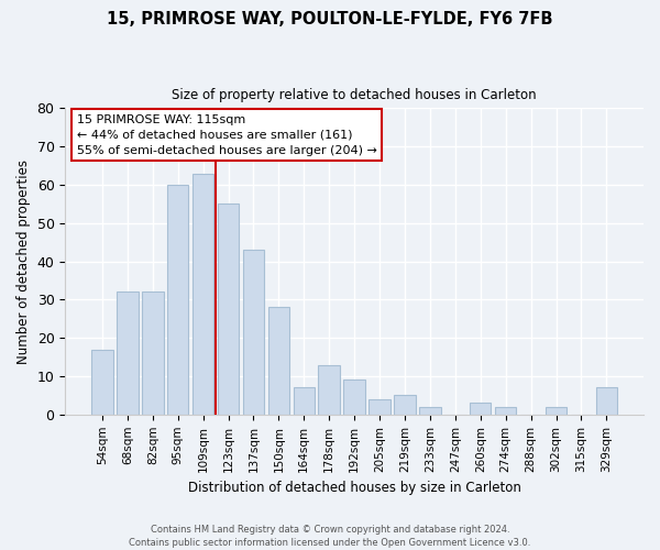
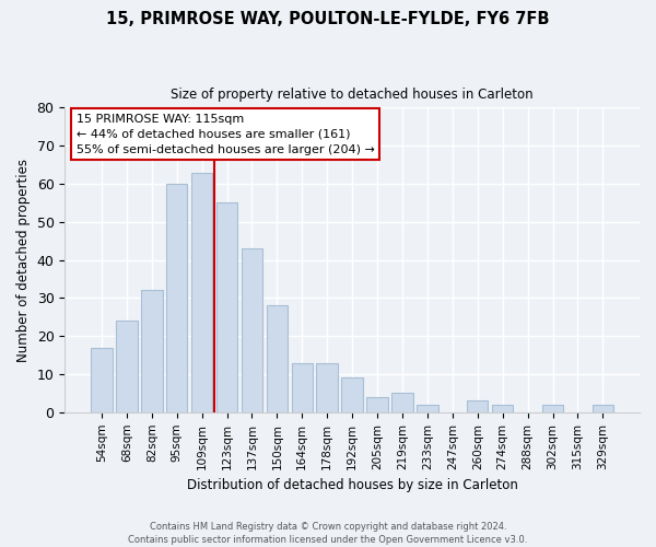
68sqm: 32 -> 24
164sqm: 7 -> 13
329sqm: 7 -> 2
